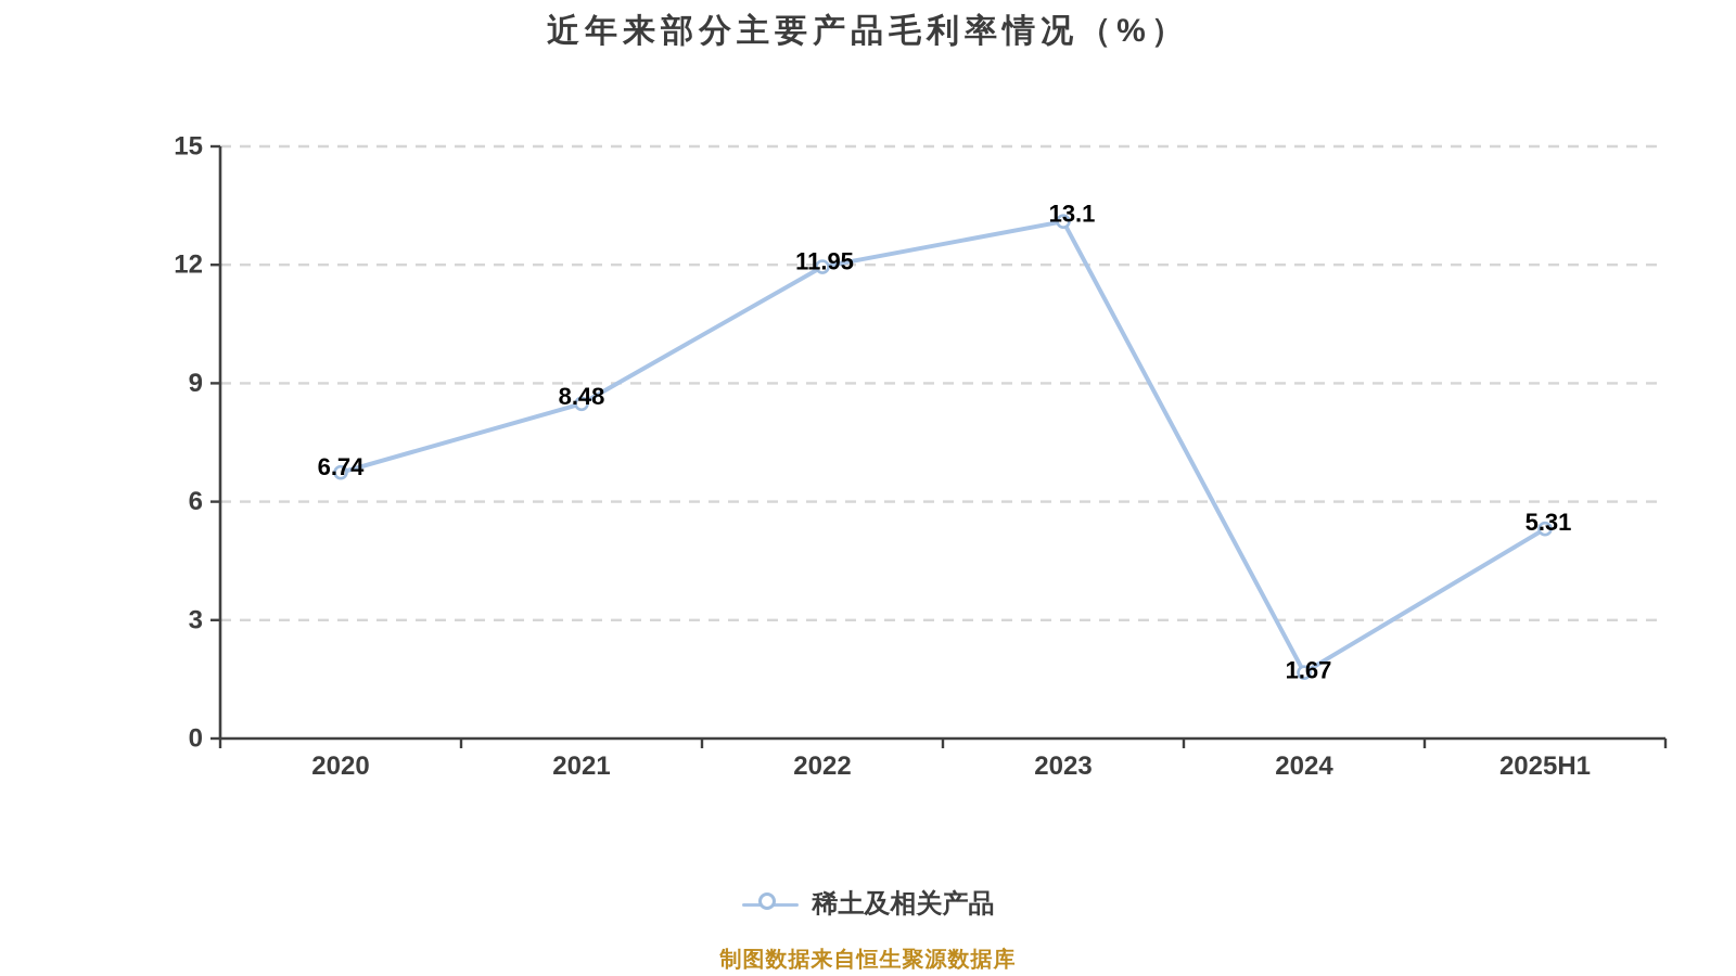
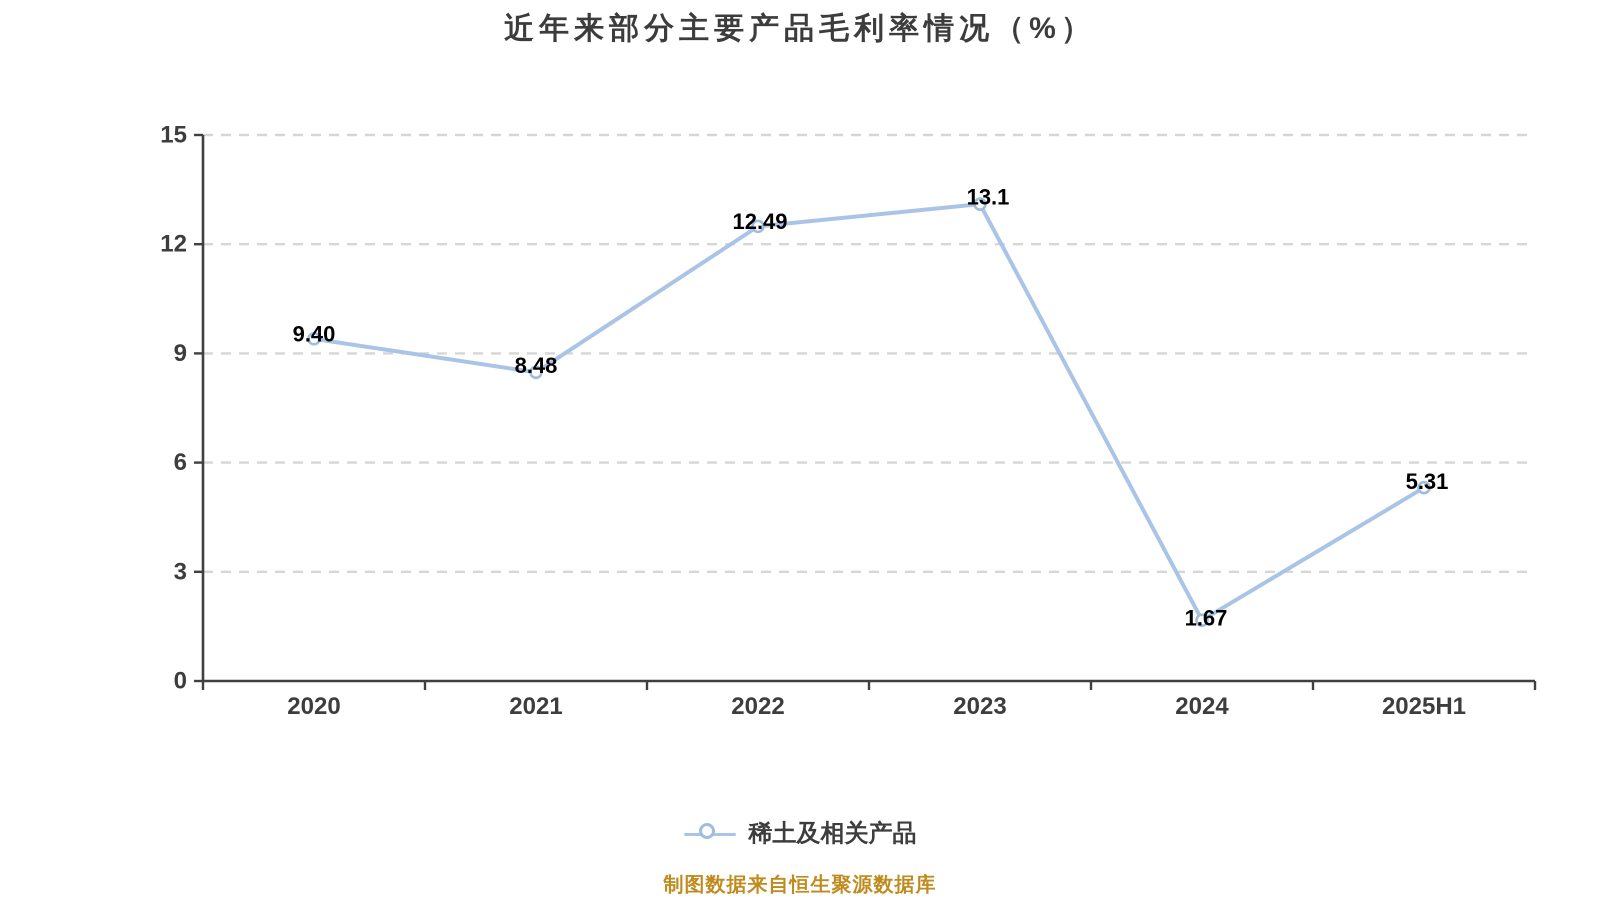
2020: 6.74 -> 9.40
2022: 11.95 -> 12.49
